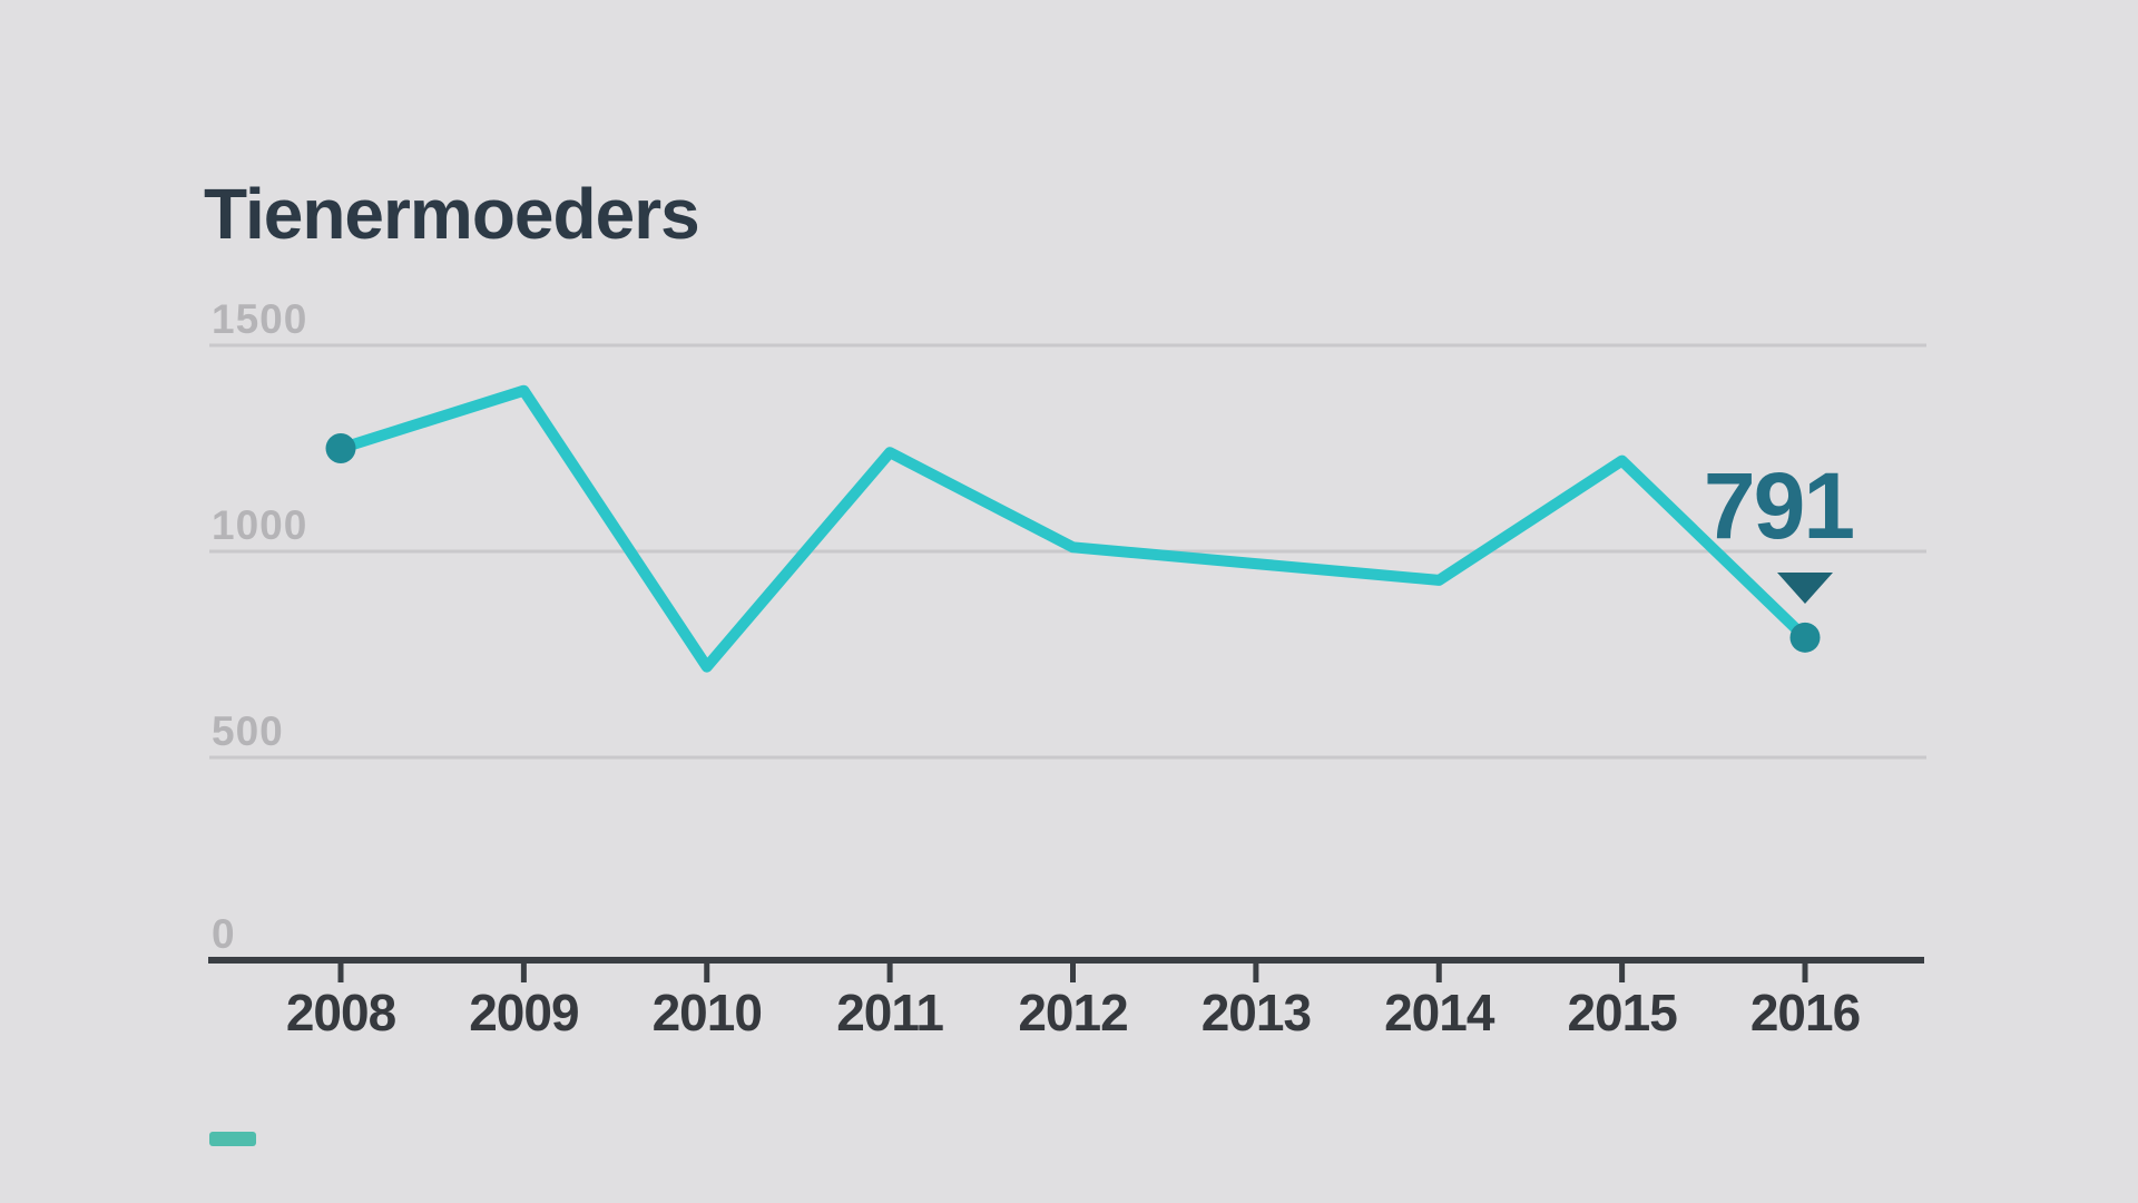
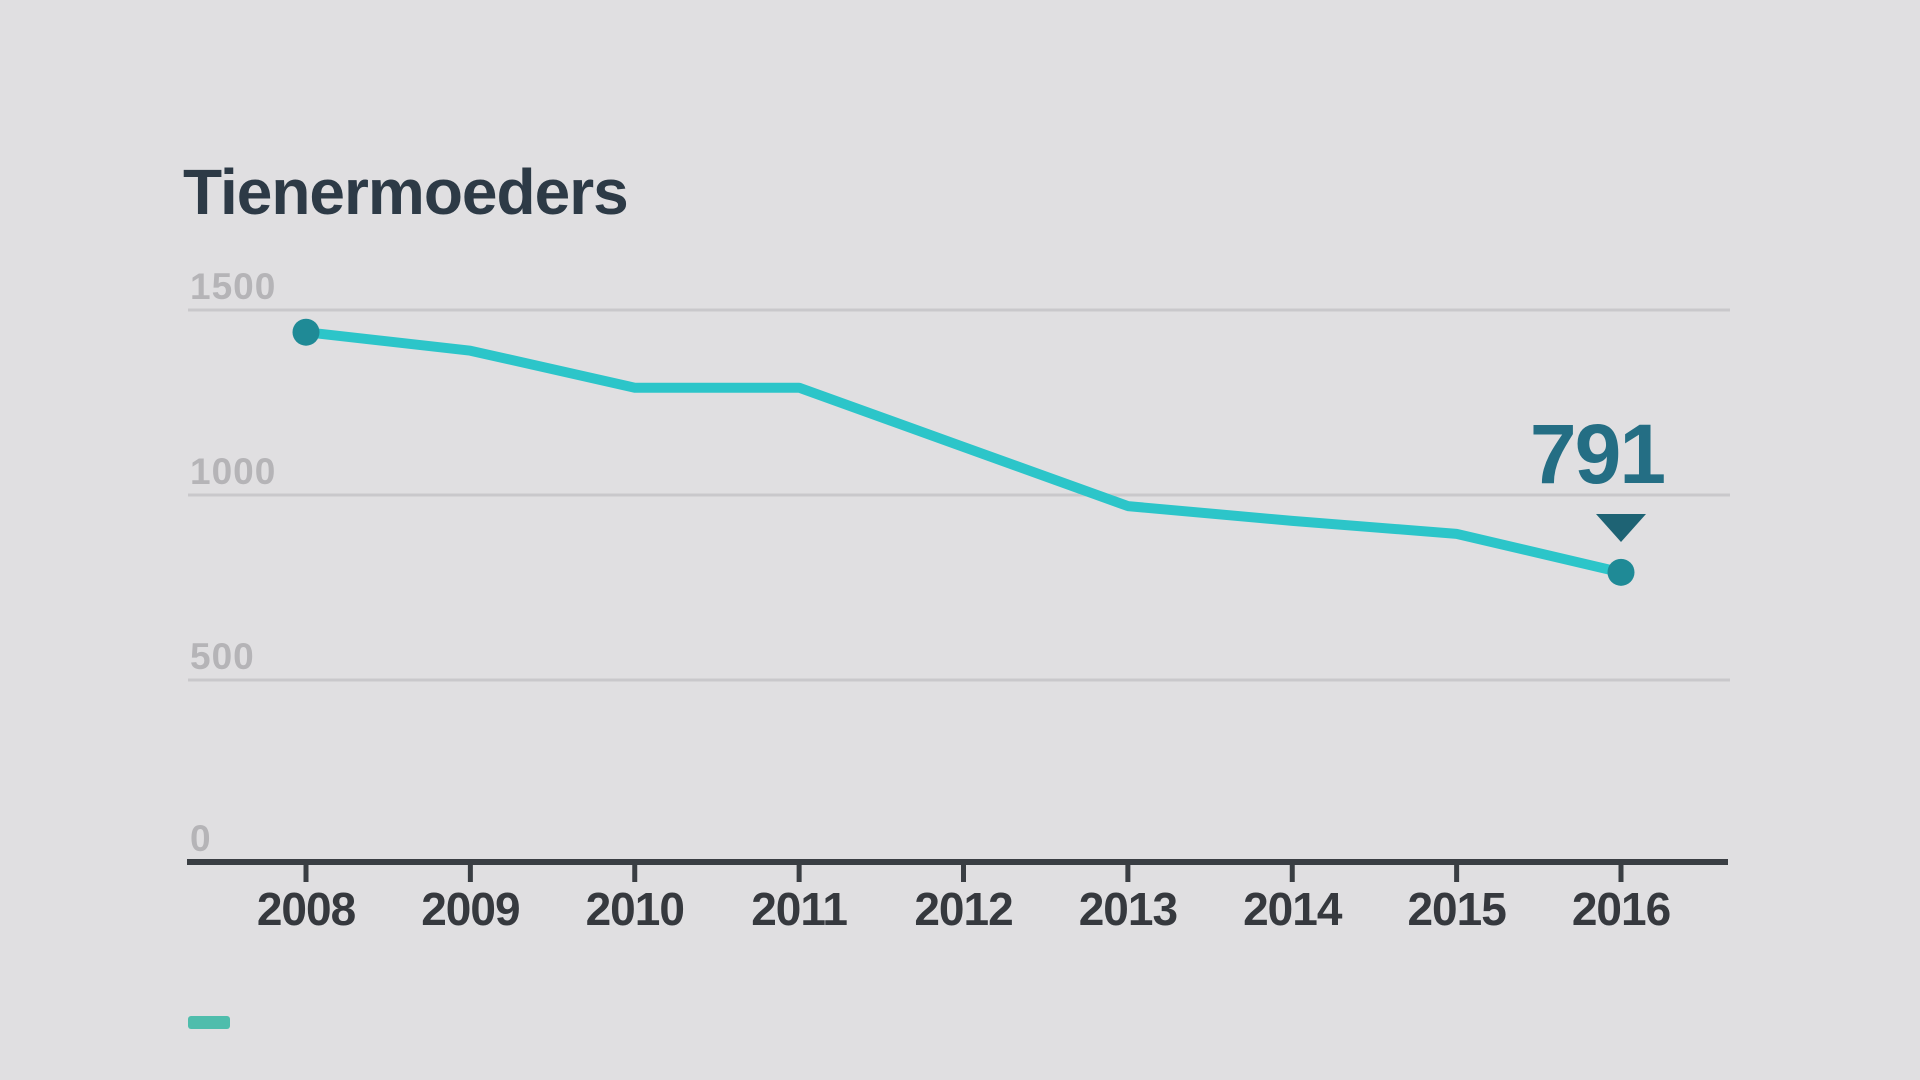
2008: 1250 -> 1440
2010: 720 -> 1290
2011: 1240 -> 1290
2012: 1010 -> 1130
2015: 1220 -> 900
